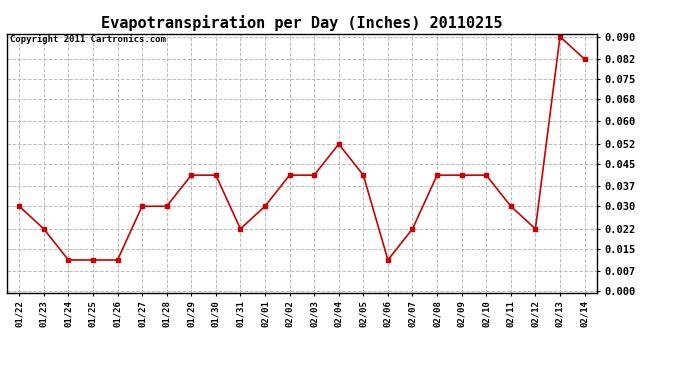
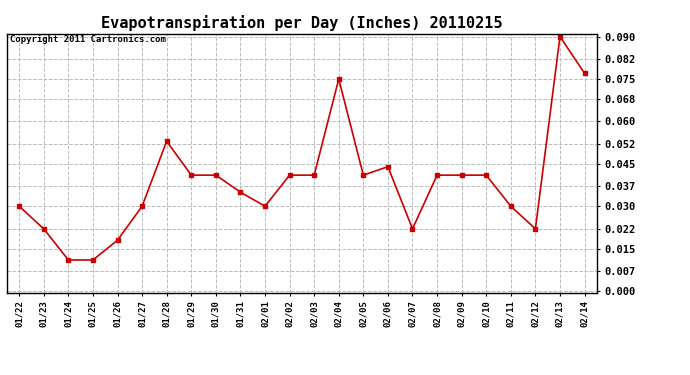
01/26: 0.011 -> 0.018
01/28: 0.030 -> 0.053
01/31: 0.022 -> 0.035
02/04: 0.052 -> 0.075
02/06: 0.011 -> 0.044
02/14: 0.082 -> 0.077
